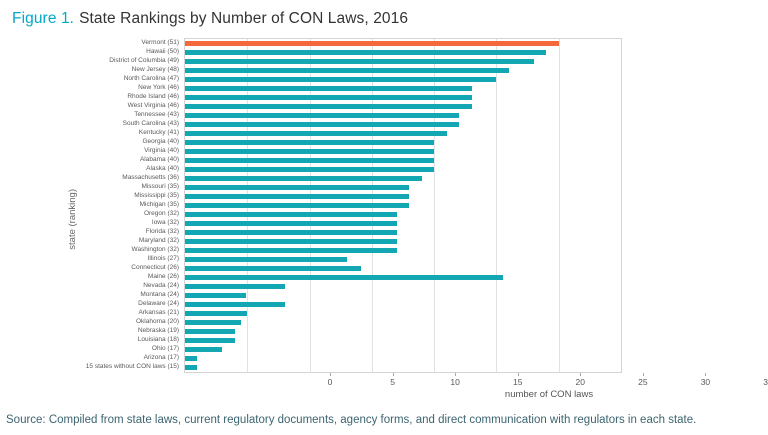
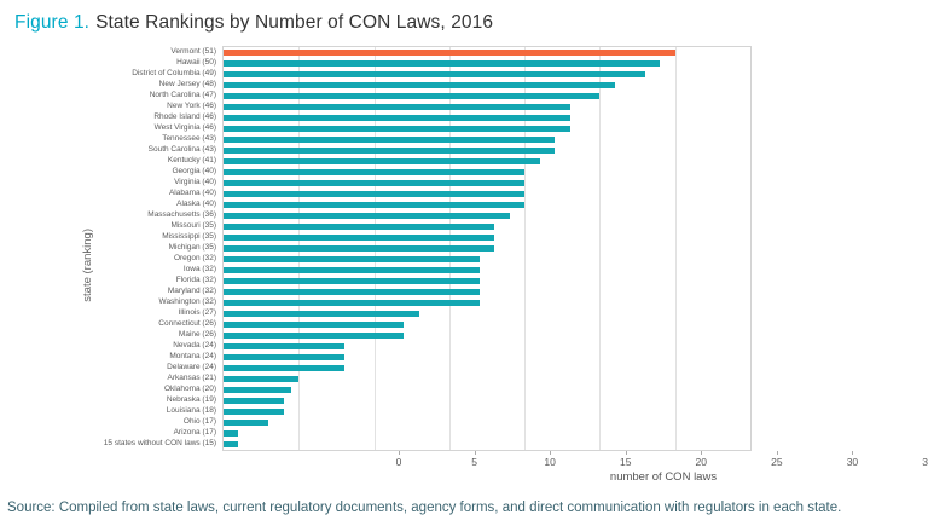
Connecticut (26): 14.1 -> 12.0
Maine (26): 25.5 -> 12.0
Montana (24): 4.9 -> 8.0
